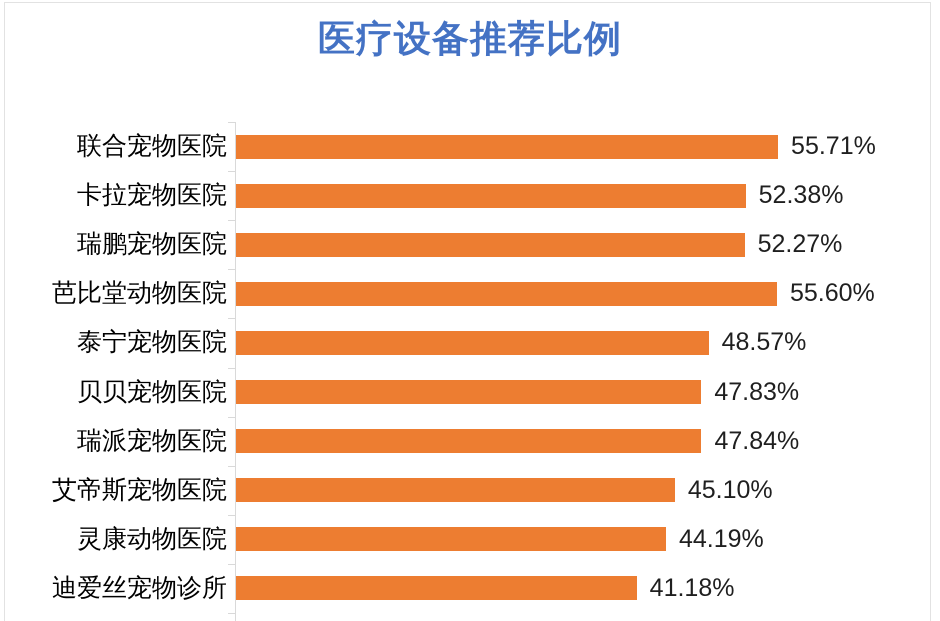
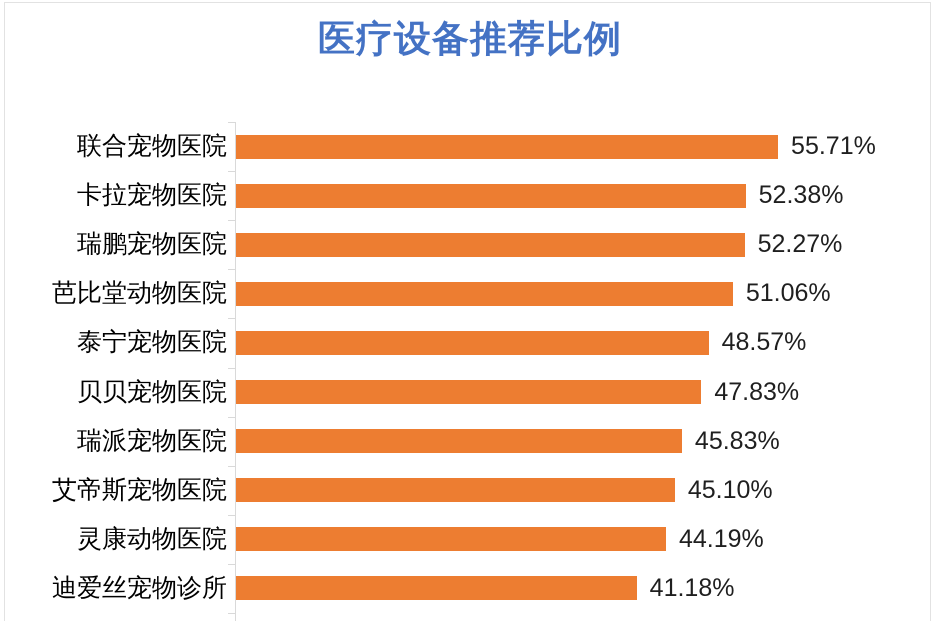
芭比堂动物医院: 55.60% -> 51.06%
瑞派宠物医院: 47.84% -> 45.83%
